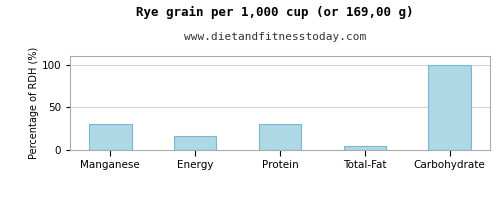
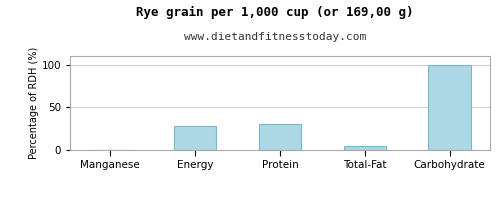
Manganese: 30 -> 0
Energy: 16 -> 28
